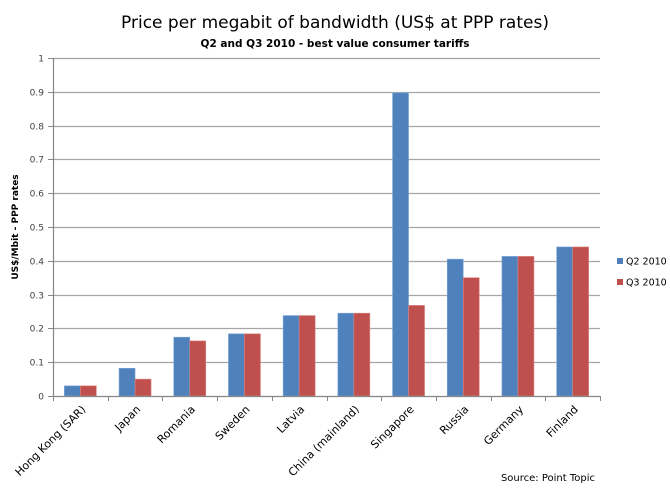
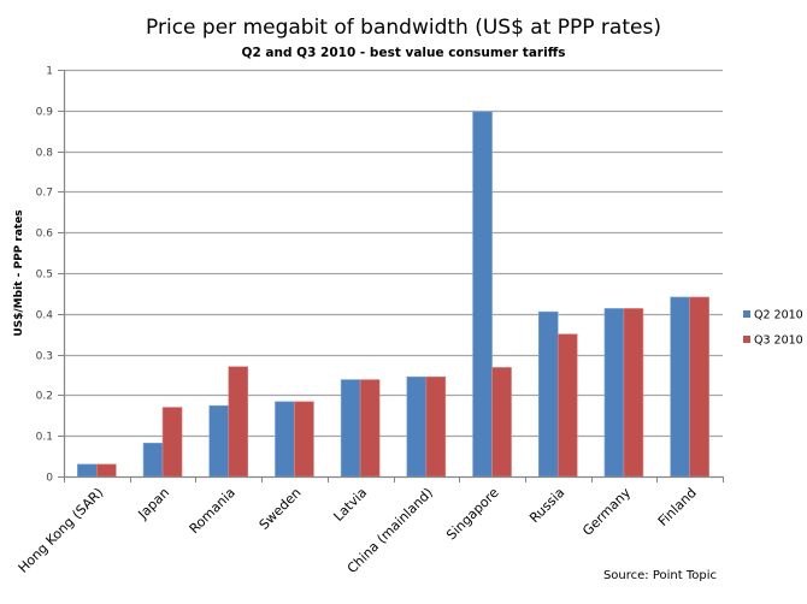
Q3 2010/Japan: 0.05 -> 0.17
Q3 2010/Romania: 0.16 -> 0.27
